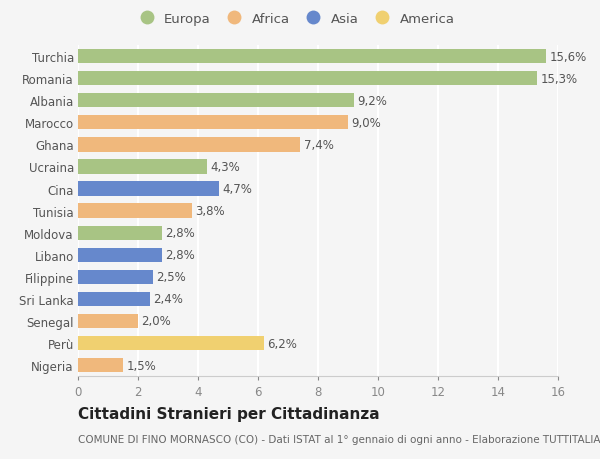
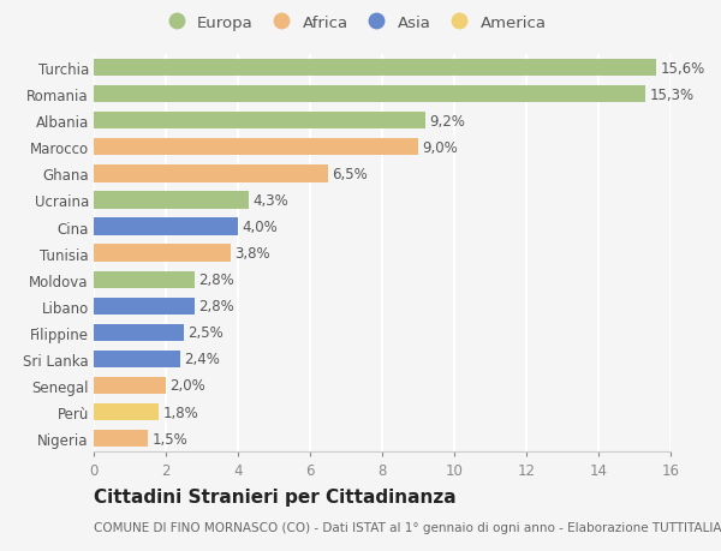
Ghana: 7,4% -> 6,5%
Cina: 4,7% -> 4,0%
Perù: 6,2% -> 1,8%
